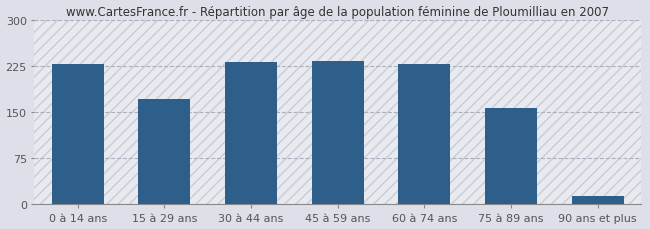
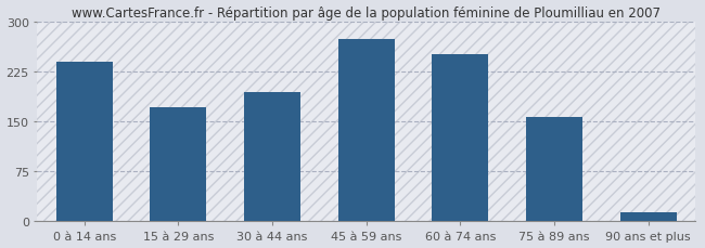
0 à 14 ans: 228 -> 240
30 à 44 ans: 232 -> 194
45 à 59 ans: 234 -> 274
60 à 74 ans: 229 -> 252
